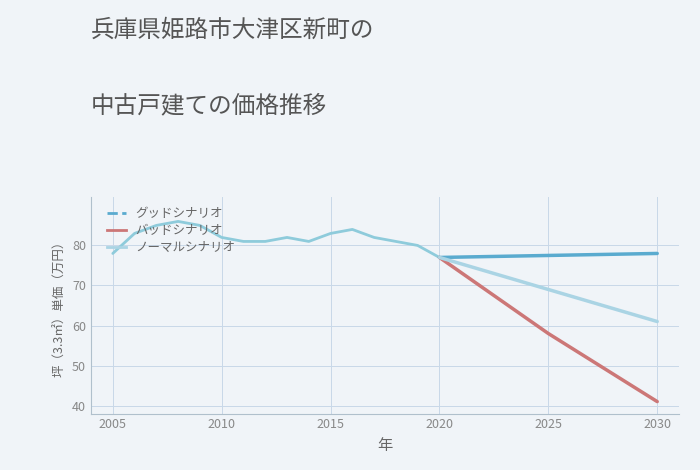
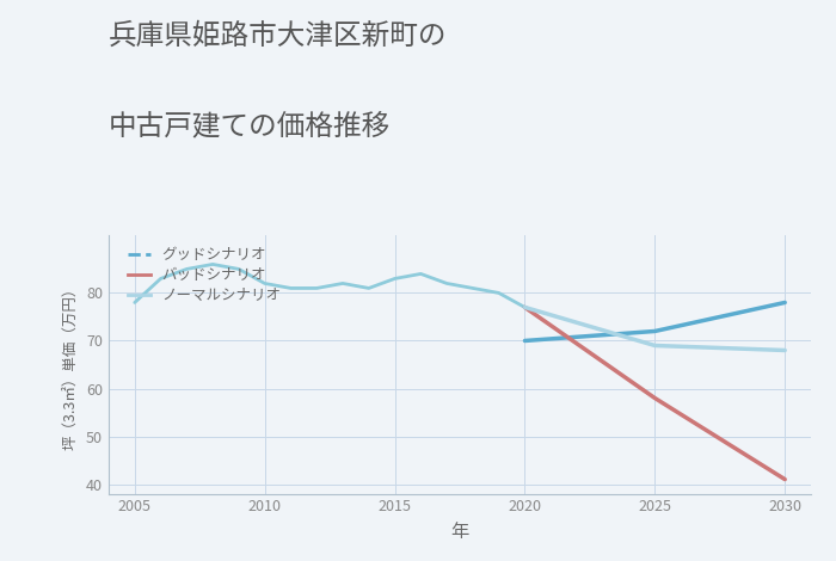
グッドシナリオ/2020: 77.0 -> 70.0
グッドシナリオ/2025: 77.5 -> 72.0
ノーマルシナリオ/2030: 61 -> 68
